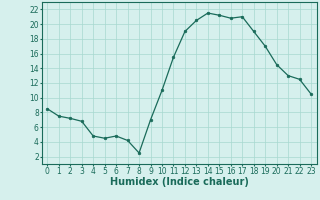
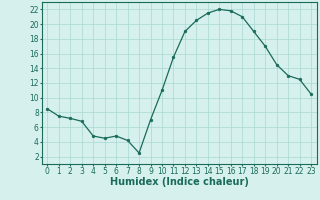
15: 21.2 -> 22.0
16: 20.8 -> 21.8
